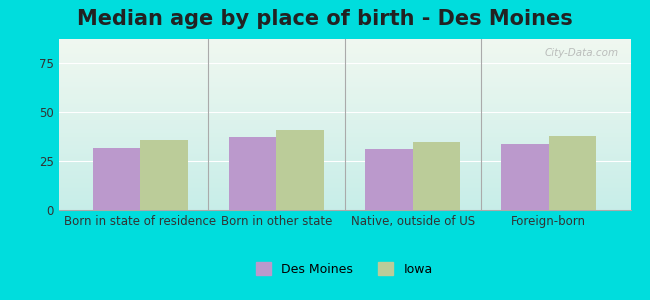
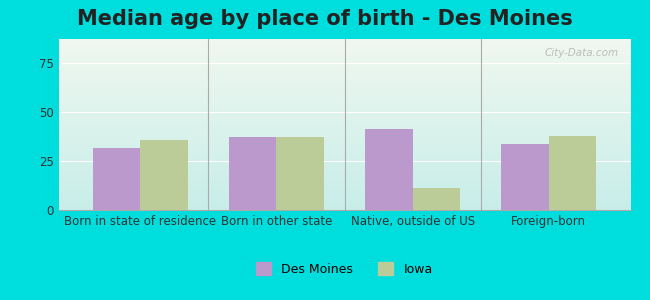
Iowa/Born in other state: 40 -> 37
Des Moines/Native, outside of US: 31 -> 41
Iowa/Native, outside of US: 34 -> 11
